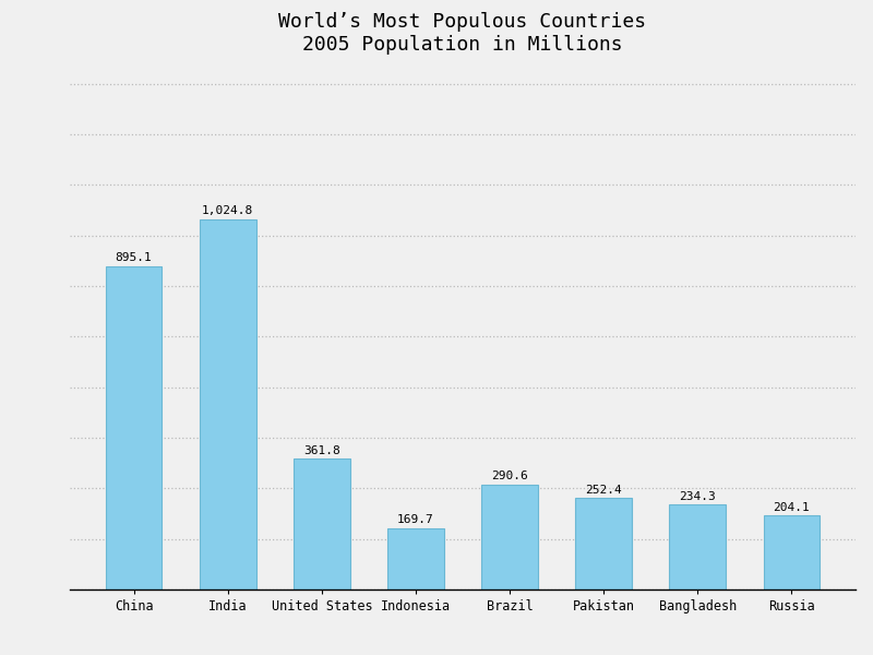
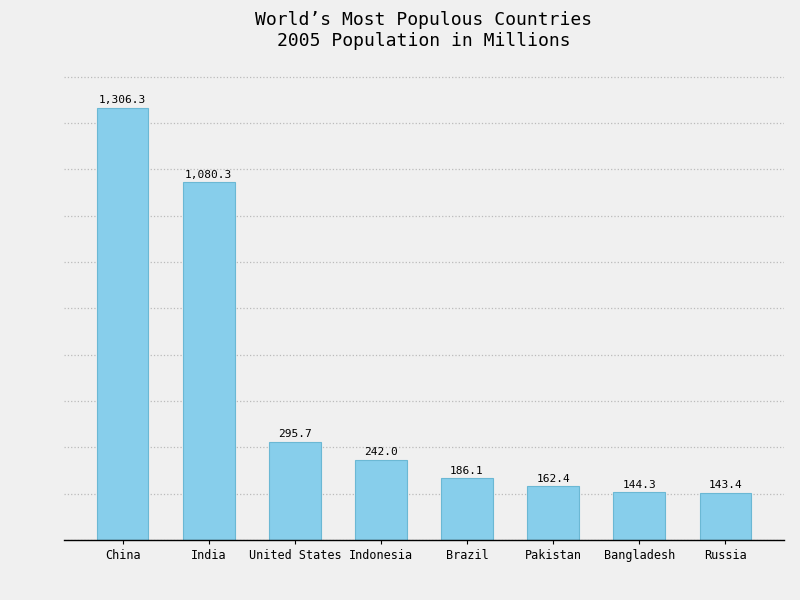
China: 895.1 -> 1,306.3
India: 1,024.8 -> 1,080.3
United States: 361.8 -> 295.7
Indonesia: 169.7 -> 242.0
Brazil: 290.6 -> 186.1
Pakistan: 252.4 -> 162.4
Bangladesh: 234.3 -> 144.3
Russia: 204.1 -> 143.4
